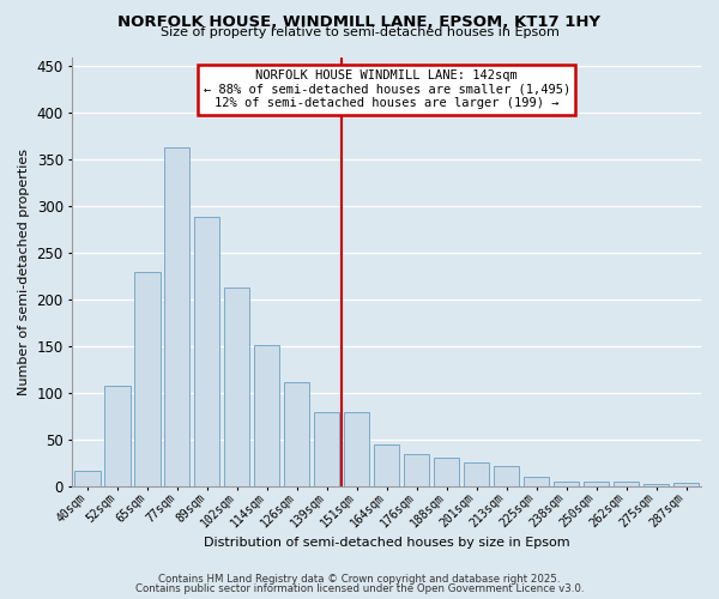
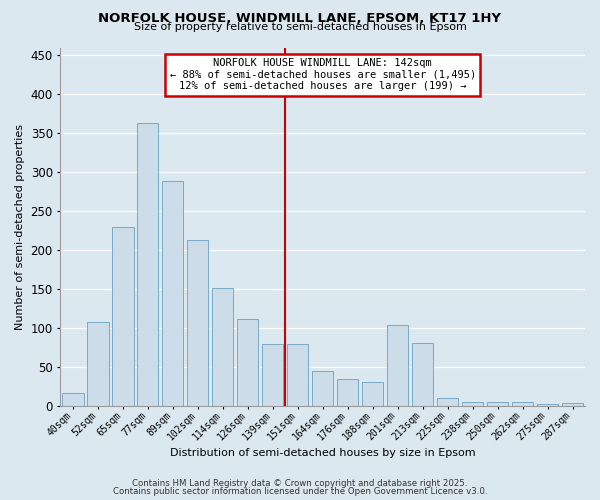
201sqm: 26 -> 104
213sqm: 21 -> 80
